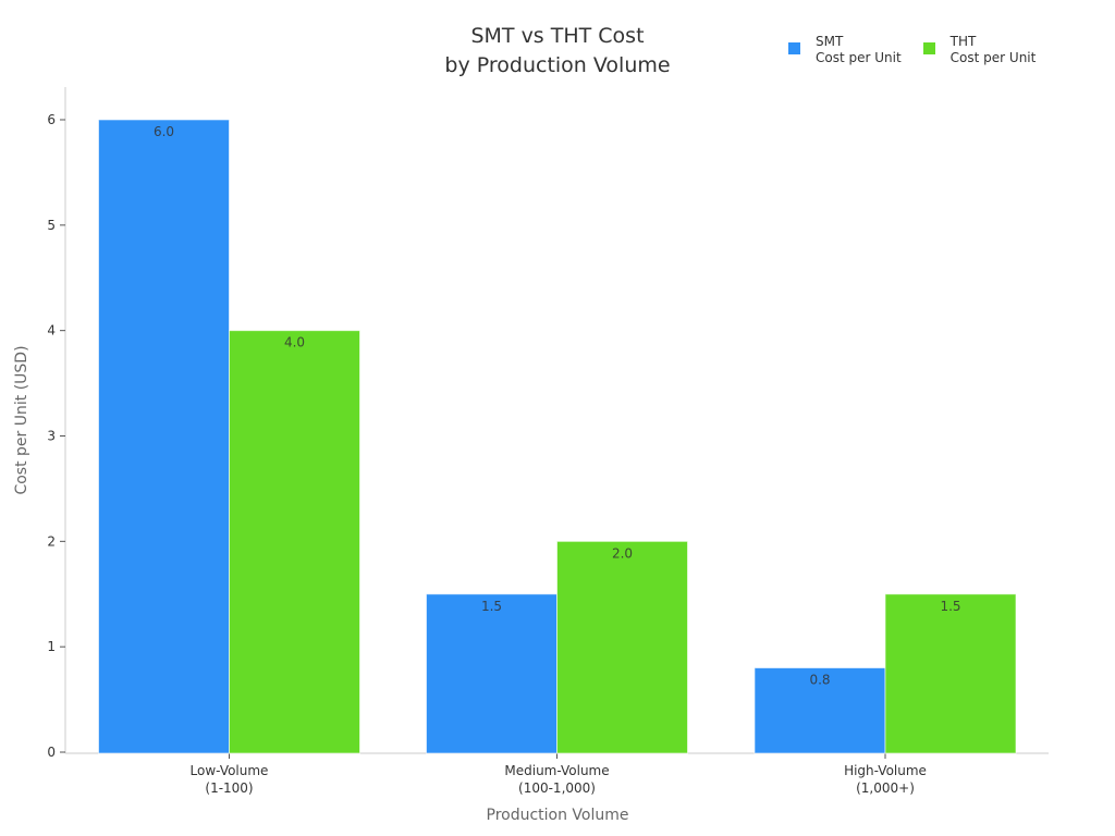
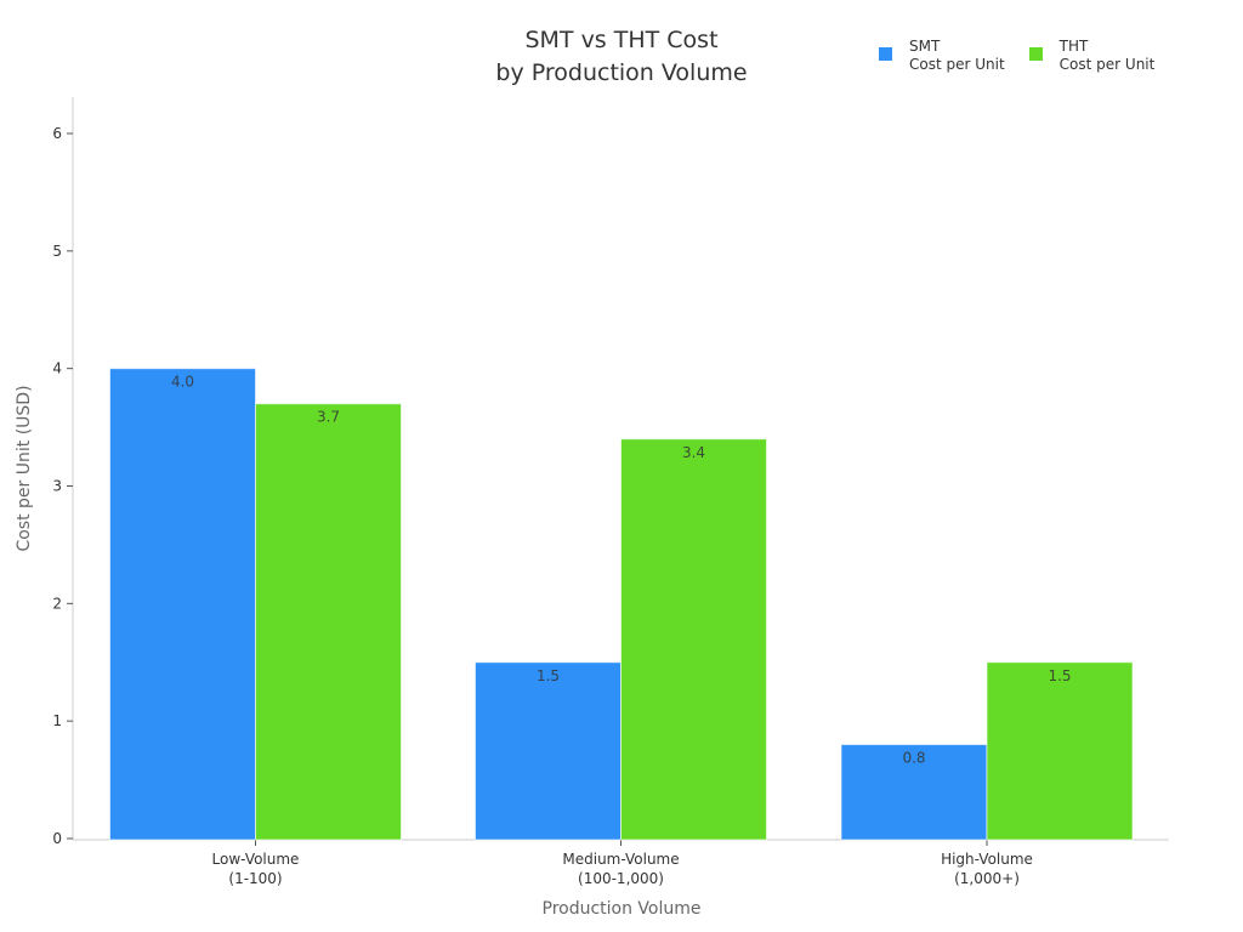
SMT Cost per Unit/Low-Volume (1-100): 6.0 -> 4.0
THT Cost per Unit/Low-Volume (1-100): 4.0 -> 3.7
THT Cost per Unit/Medium-Volume (100-1,000): 2.0 -> 3.4
